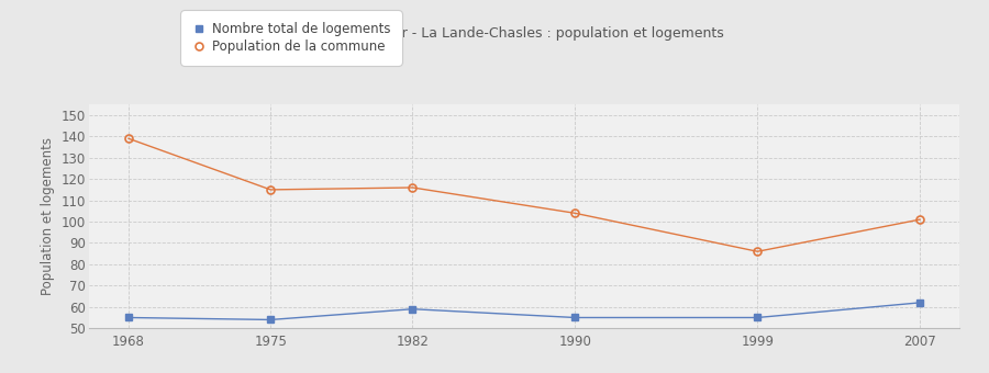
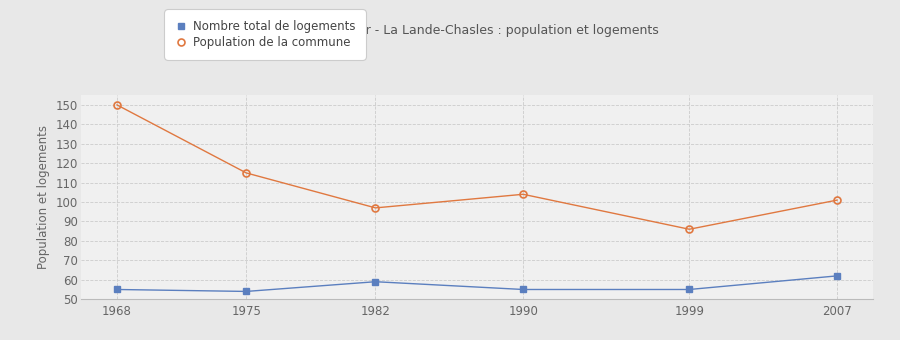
Population de la commune/1968: 139 -> 150
Population de la commune/1982: 116 -> 97
